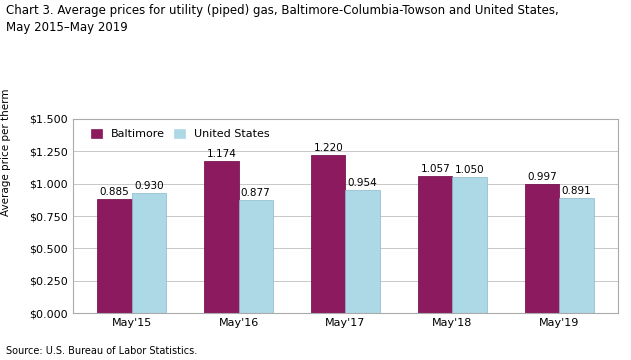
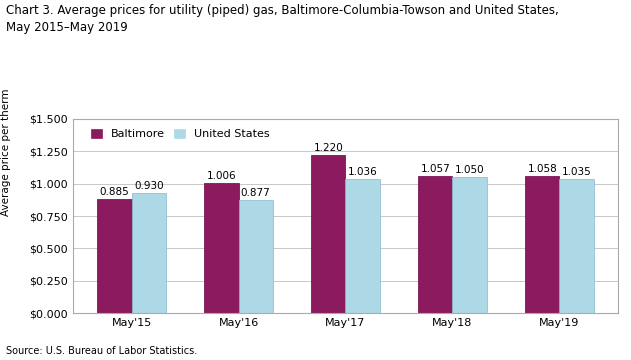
Baltimore/May'16: 1.174 -> 1.006
United States/May'17: 0.954 -> 1.036
Baltimore/May'19: 0.997 -> 1.058
United States/May'19: 0.891 -> 1.035
